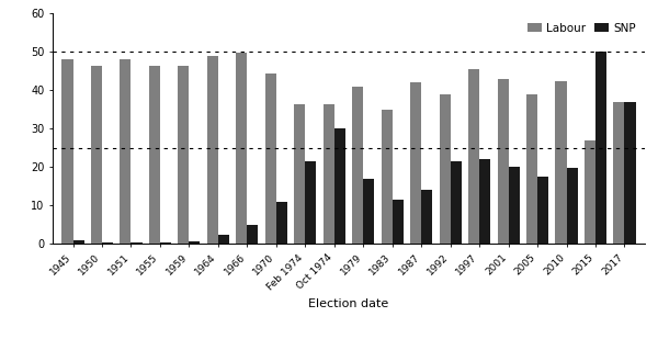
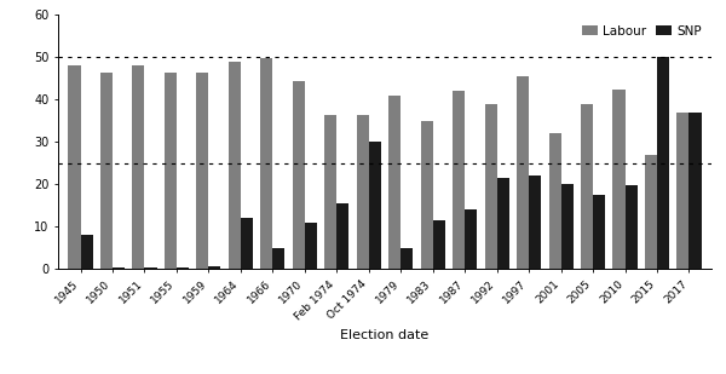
SNP/1945: 1.0 -> 8.0
SNP/1964: 2.5 -> 12.0
SNP/Feb 1974: 21.5 -> 15.5
SNP/1979: 17.0 -> 5.0
Labour/2001: 43.0 -> 32.0
